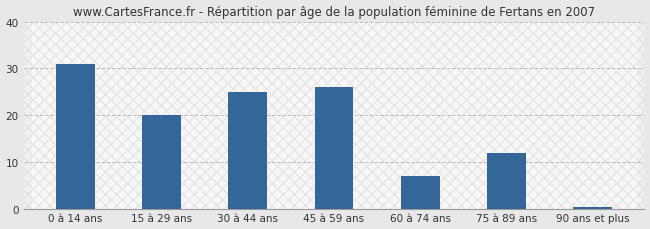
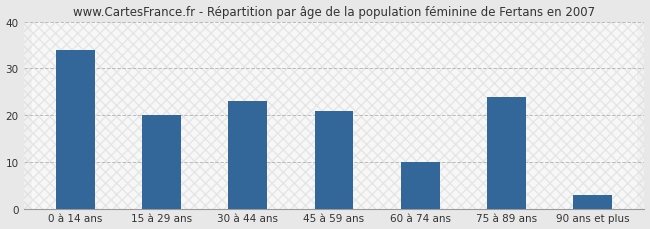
0 à 14 ans: 31.0 -> 34.0
30 à 44 ans: 25.0 -> 23.0
45 à 59 ans: 26.0 -> 21.0
60 à 74 ans: 7.0 -> 10.0
75 à 89 ans: 12.0 -> 24.0
90 ans et plus: 0.5 -> 3.0
